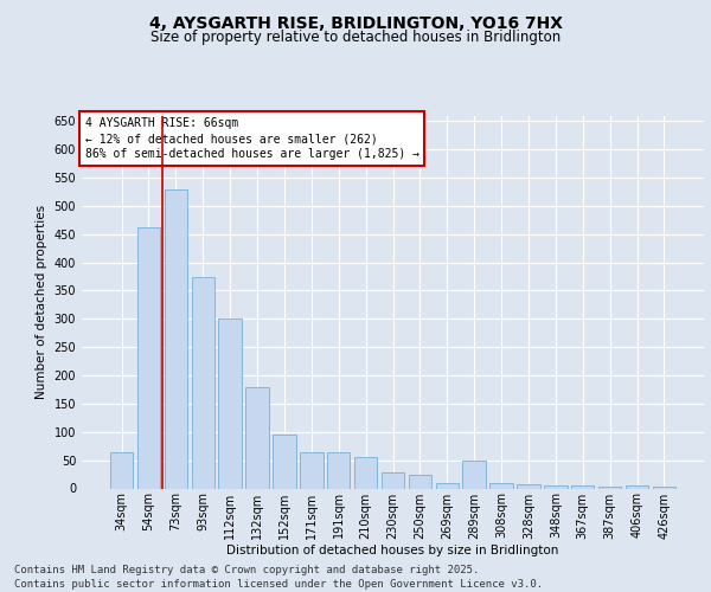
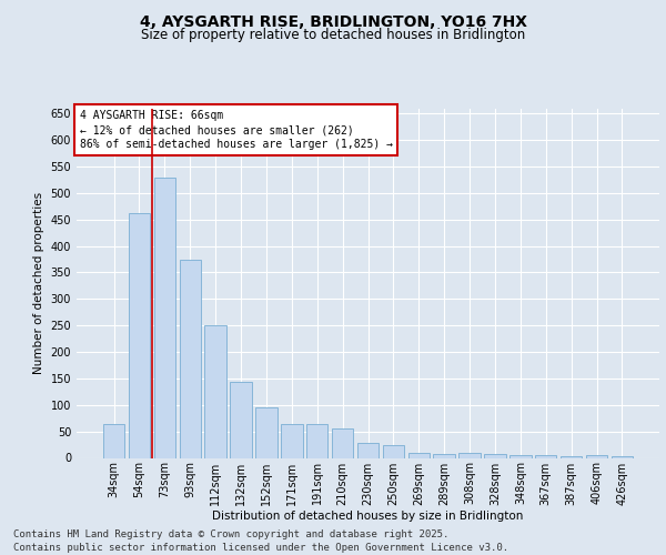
112sqm: 300 -> 250
132sqm: 180 -> 143
289sqm: 50 -> 8
